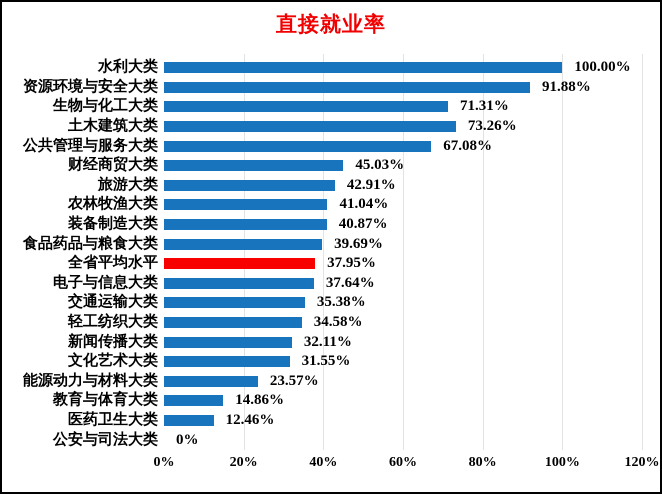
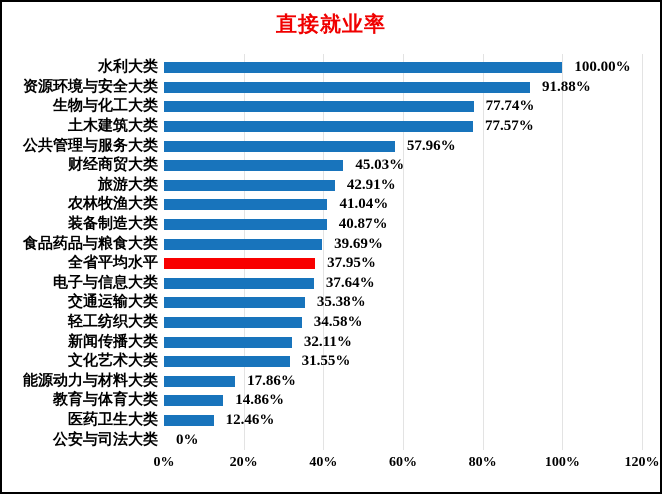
生物与化工大类: 71.31% -> 77.74%
土木建筑大类: 73.26% -> 77.57%
公共管理与服务大类: 67.08% -> 57.96%
能源动力与材料大类: 23.57% -> 17.86%
